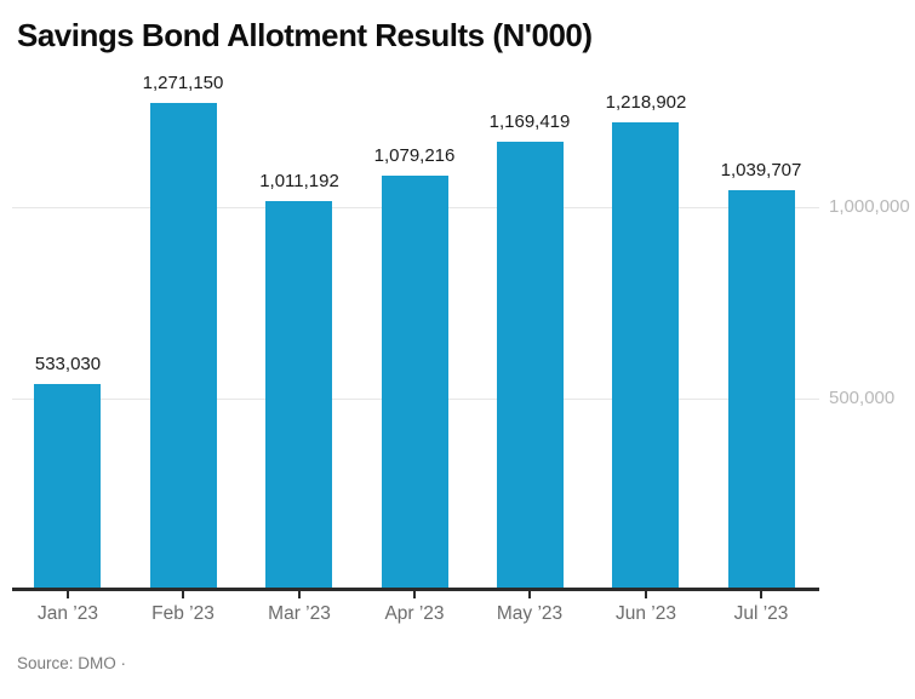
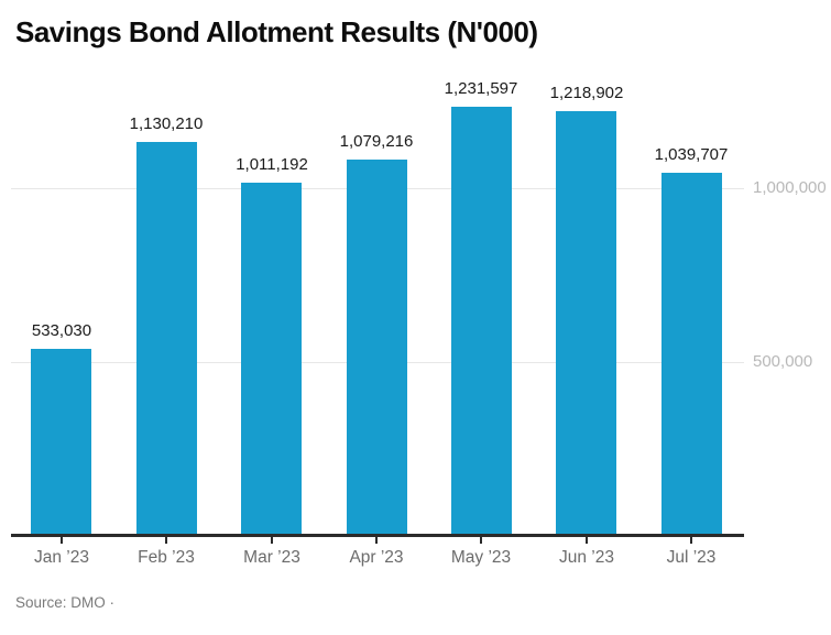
Feb ’23: 1,271,150 -> 1,130,210
May ’23: 1,169,419 -> 1,231,597
